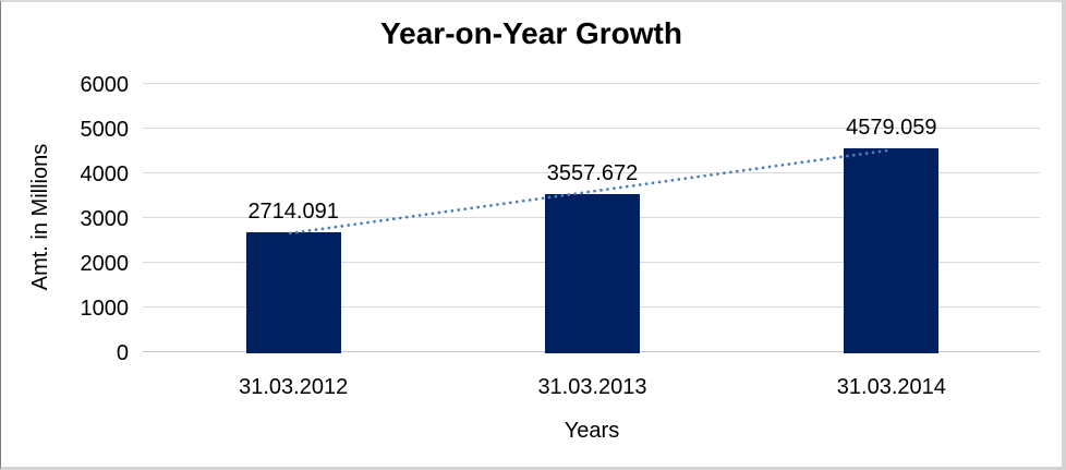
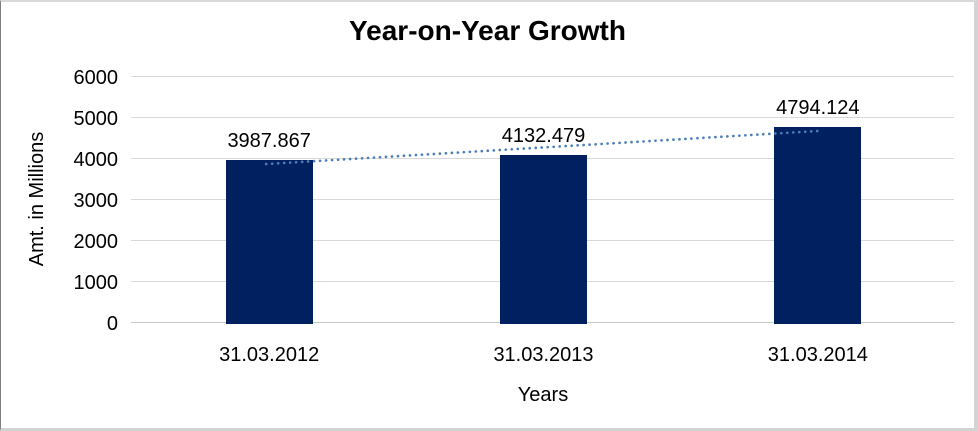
31.03.2012: 2714.091 -> 3987.867
31.03.2013: 3557.672 -> 4132.479
31.03.2014: 4579.059 -> 4794.124
